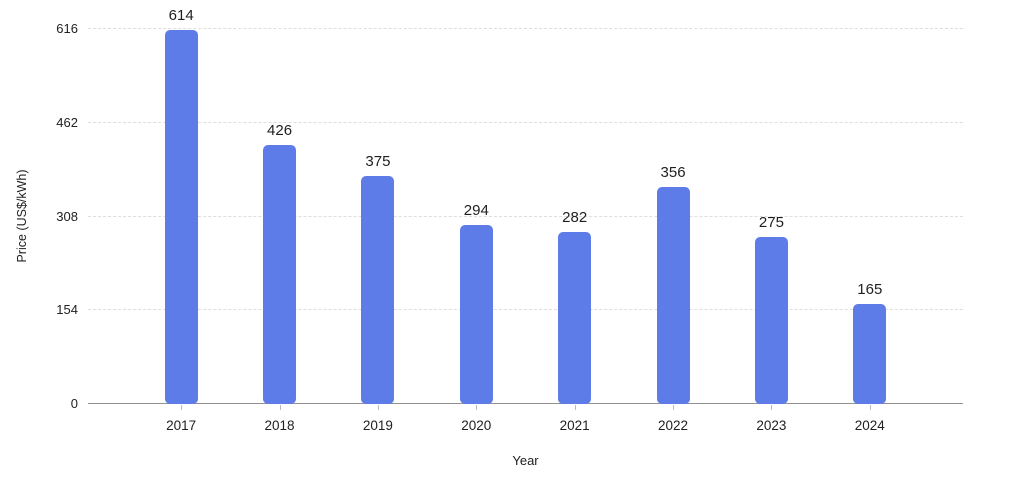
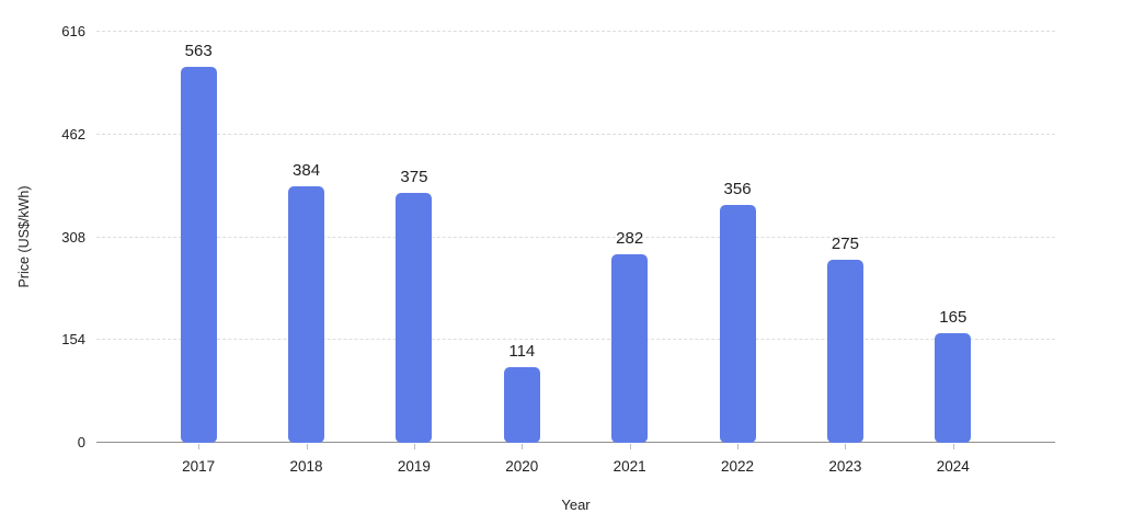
2017: 614 -> 563
2018: 426 -> 384
2020: 294 -> 114
